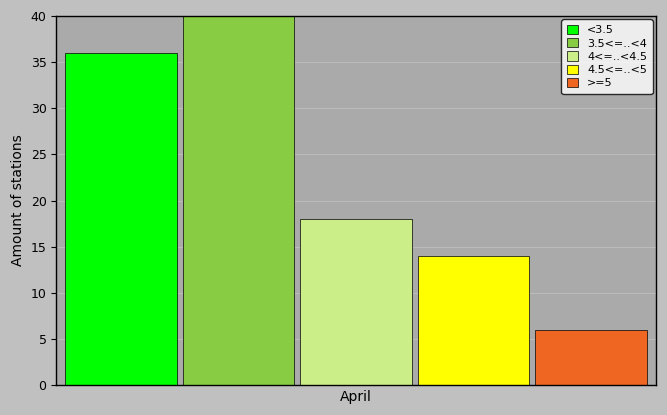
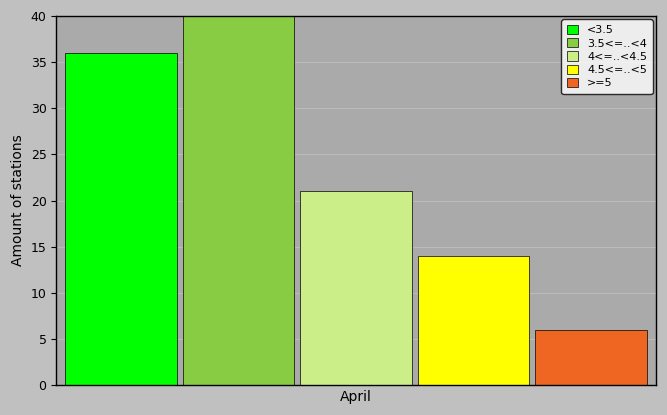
April: 18 -> 21
